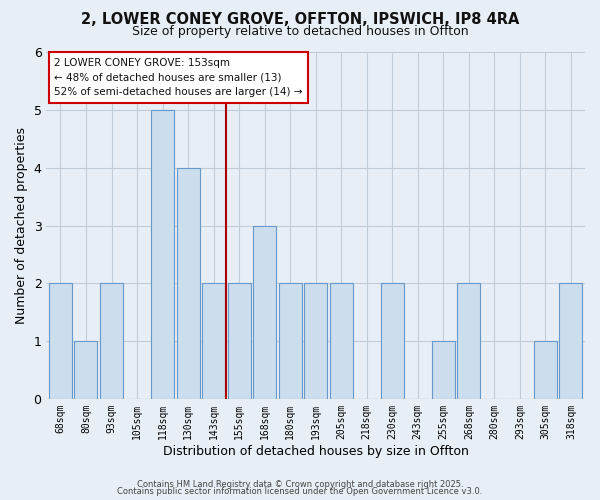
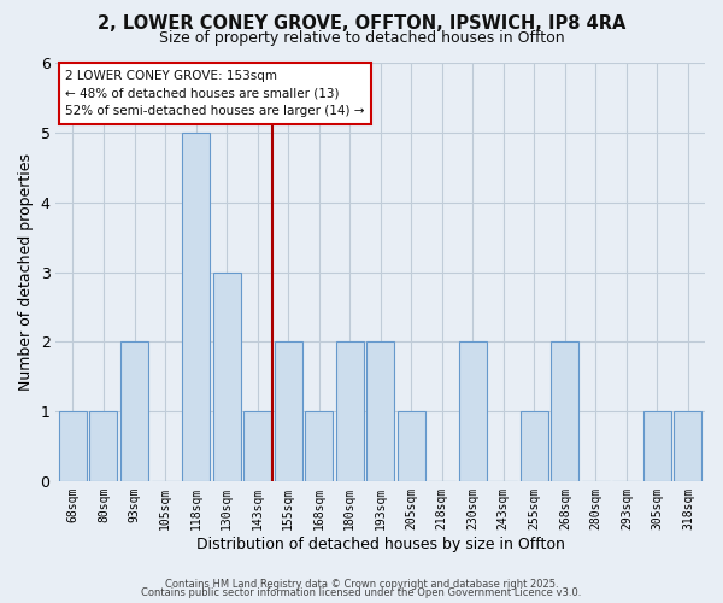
68sqm: 2 -> 1
130sqm: 4 -> 3
143sqm: 2 -> 1
168sqm: 3 -> 1
205sqm: 2 -> 1
318sqm: 2 -> 1
